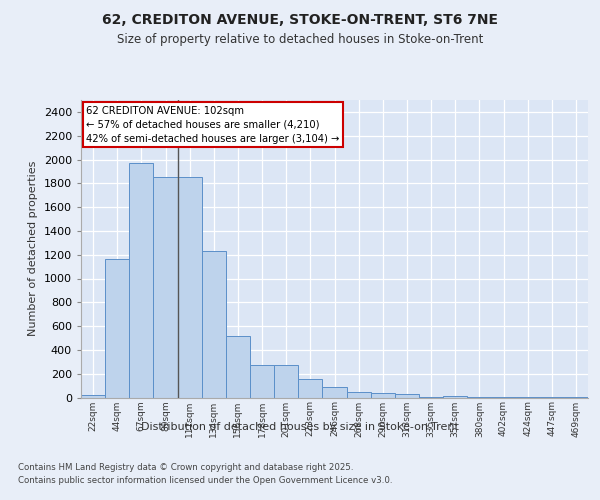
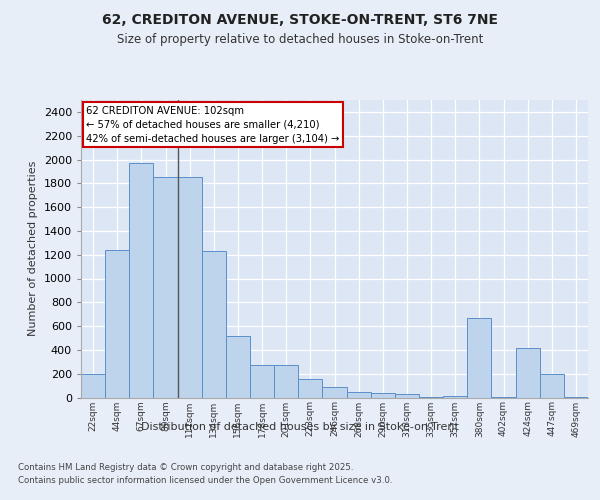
22sqm: 20 -> 200
44sqm: 1160 -> 1240
380sqm: 0 -> 670
424sqm: 0 -> 420
447sqm: 0 -> 200
